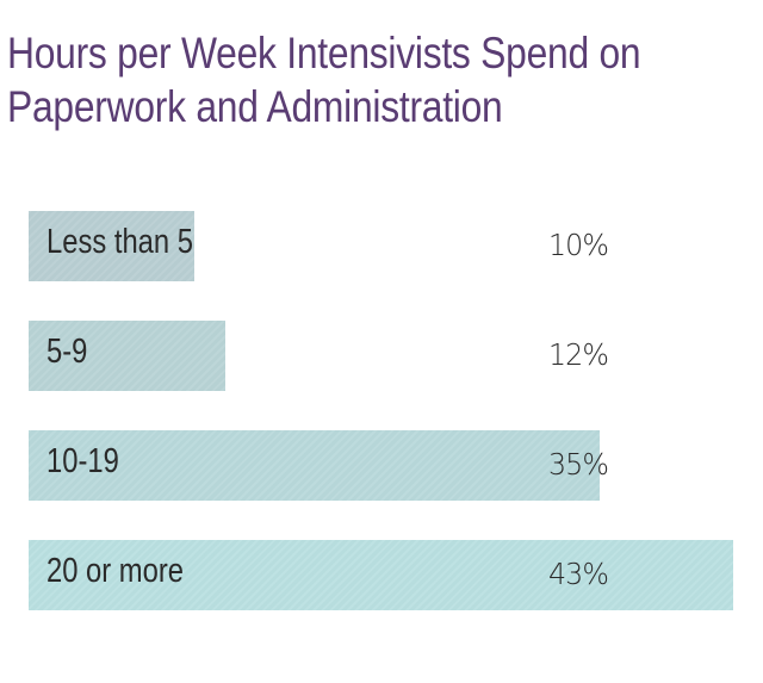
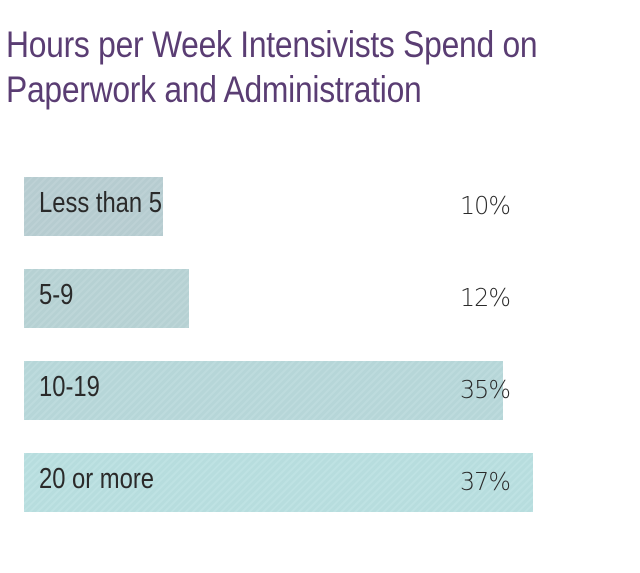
20 or more: 43% -> 37%
